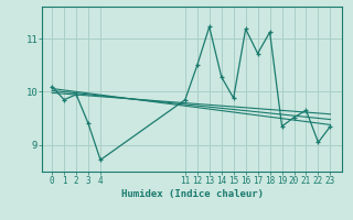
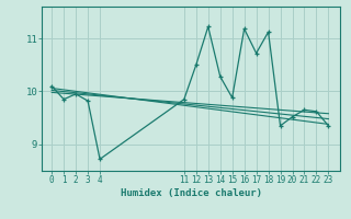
3: 9.40 -> 9.82
22: 9.05 -> 9.62
